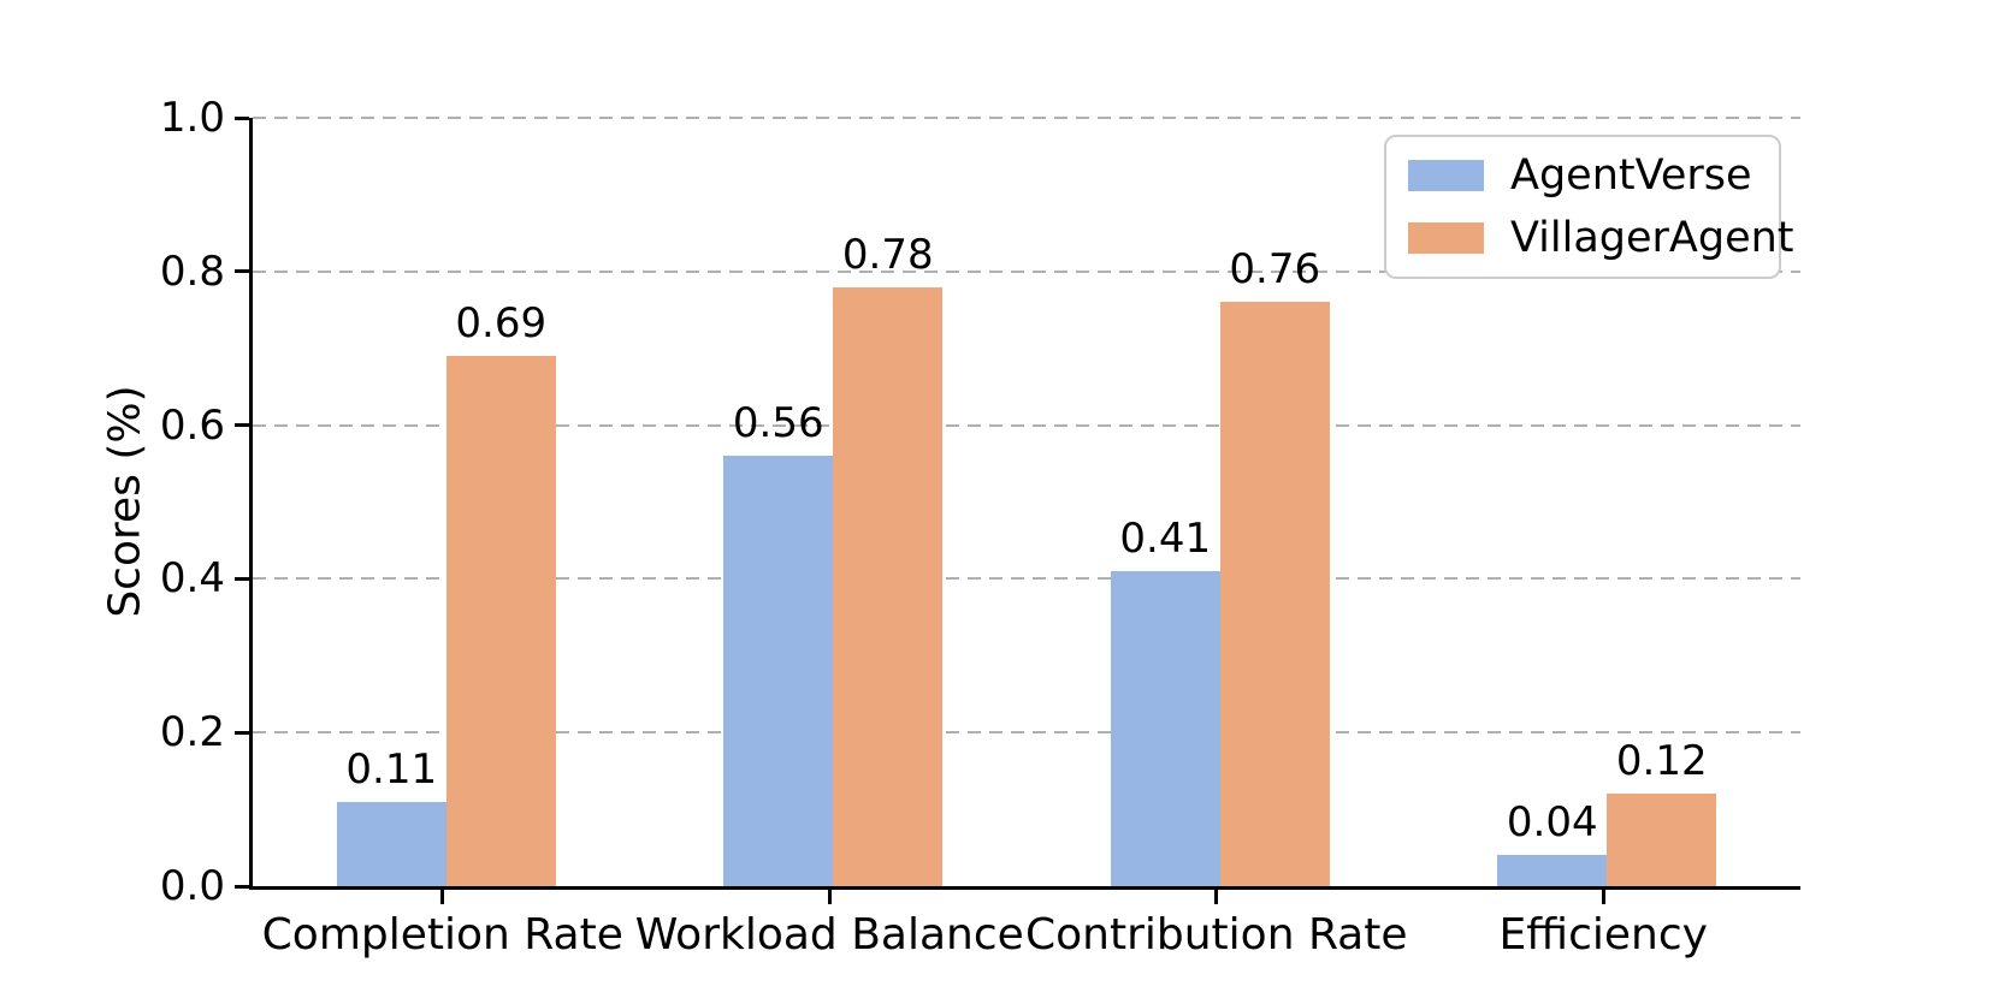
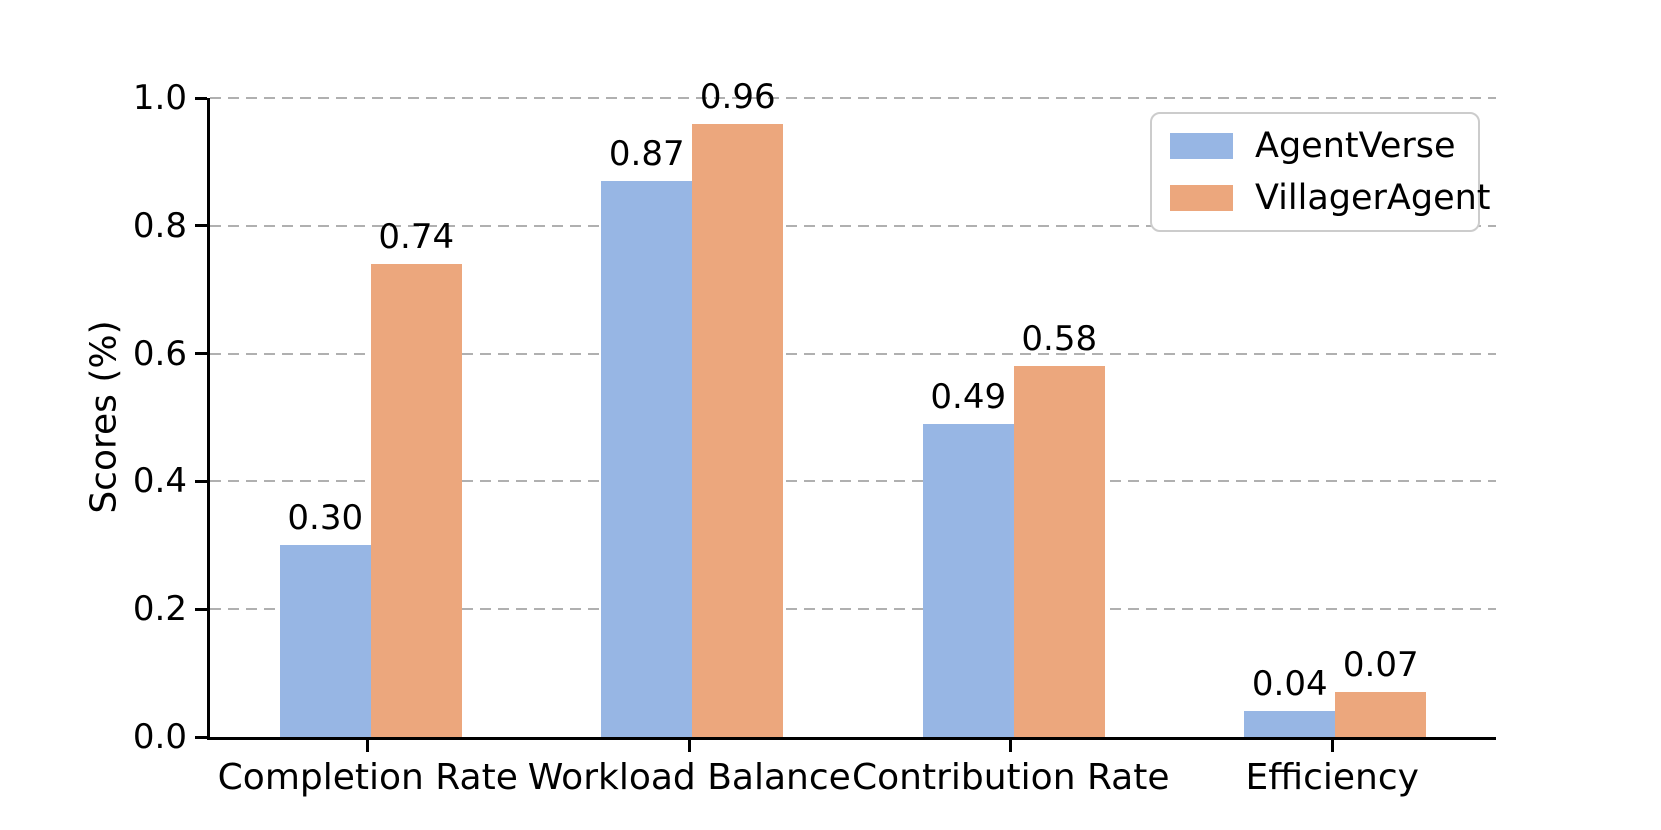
AgentVerse/Completion Rate: 0.11 -> 0.30
VillagerAgent/Completion Rate: 0.69 -> 0.74
AgentVerse/Workload Balance: 0.56 -> 0.87
VillagerAgent/Workload Balance: 0.78 -> 0.96
AgentVerse/Contribution Rate: 0.41 -> 0.49
VillagerAgent/Contribution Rate: 0.76 -> 0.58
VillagerAgent/Efficiency: 0.12 -> 0.07
